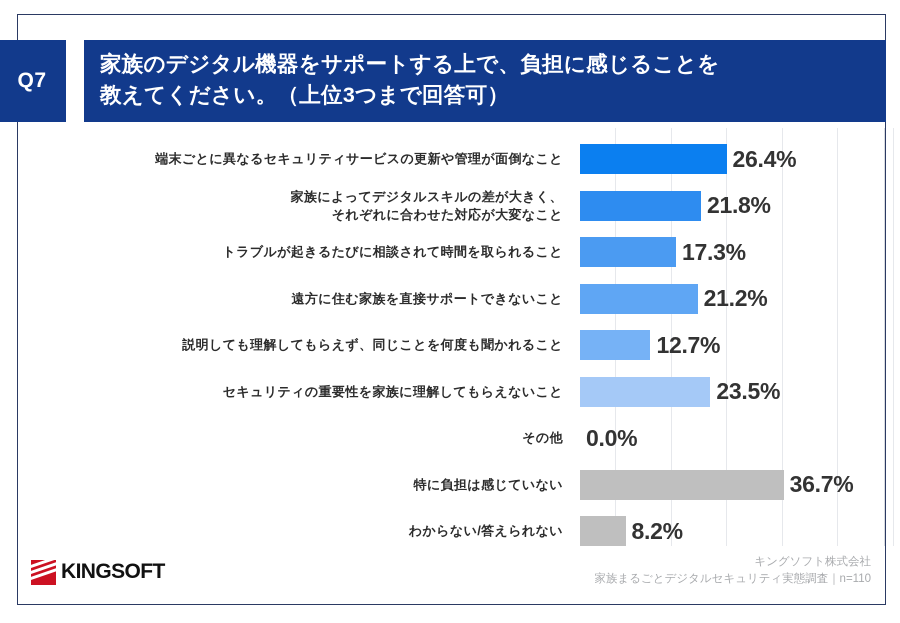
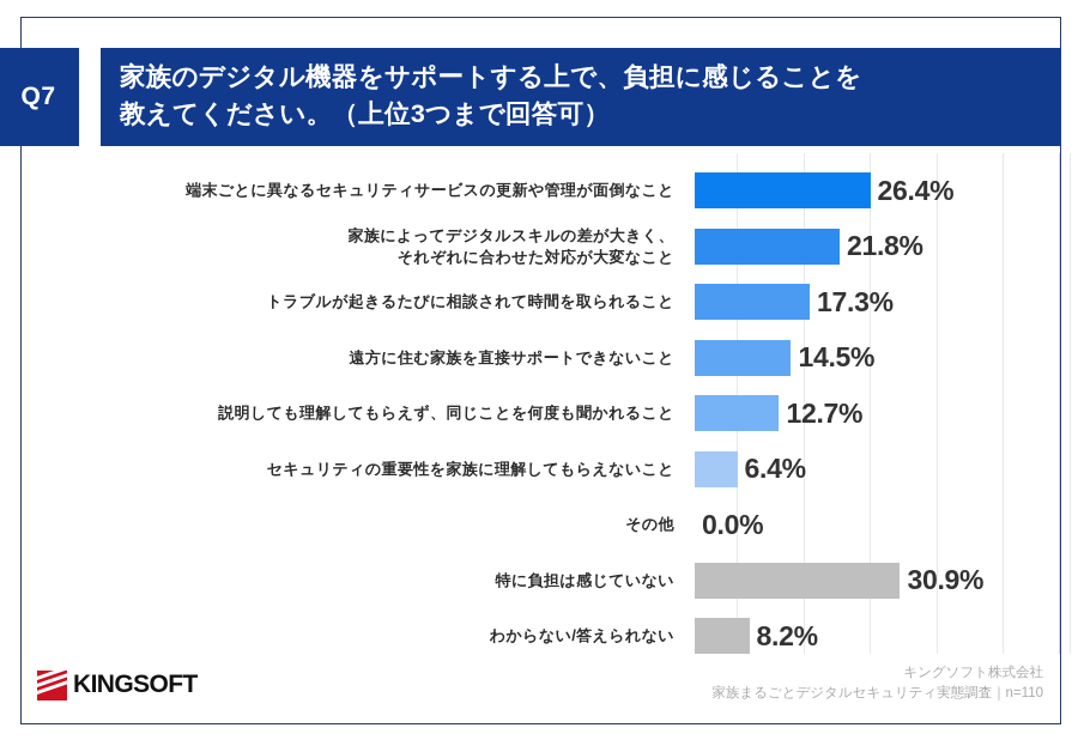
遠方に住む家族を直接サポートできないこと: 21.2% -> 14.5%
セキュリティの重要性を家族に理解してもらえないこと: 23.5% -> 6.4%
特に負担は感じていない: 36.7% -> 30.9%
